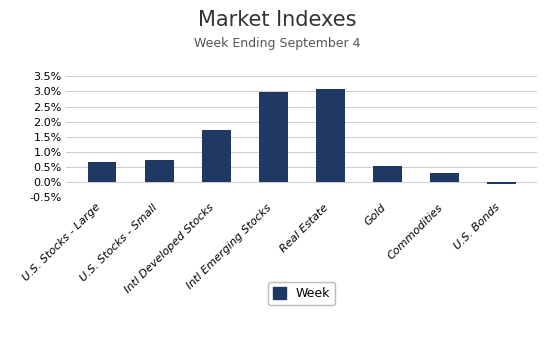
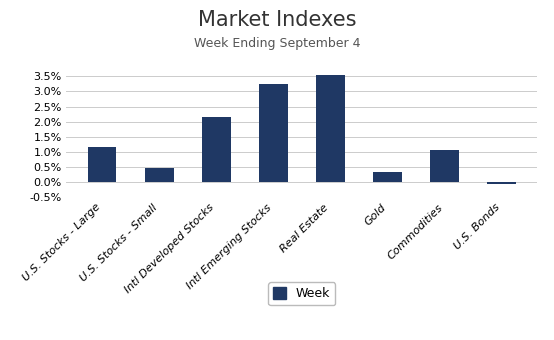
U.S. Stocks - Large: 0.65% -> 1.15%
U.S. Stocks - Small: 0.72% -> 0.45%
Intl Developed Stocks: 1.72% -> 2.15%
Intl Emerging Stocks: 2.98% -> 3.25%
Real Estate: 3.07% -> 3.55%
Gold: 0.53% -> 0.35%
Commodities: 0.30% -> 1.05%
